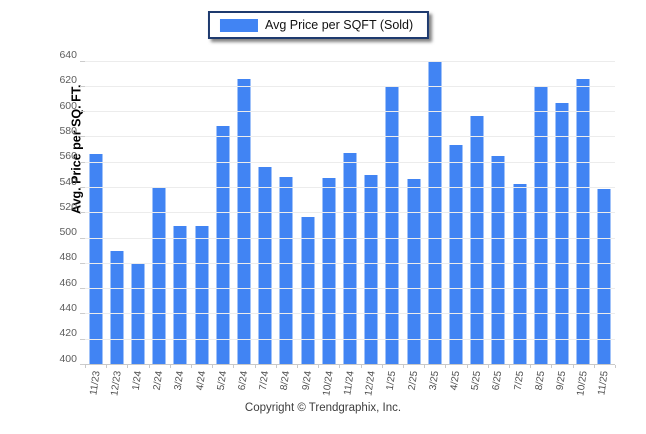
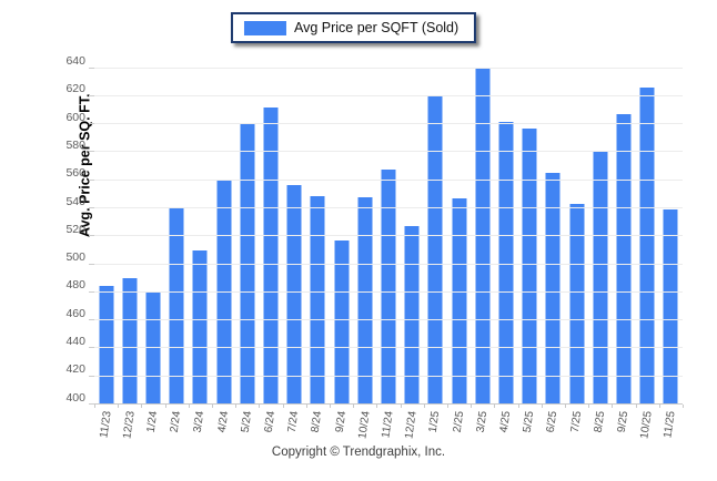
11/23: 567 -> 485
4/24: 510 -> 561
5/24: 589 -> 601
6/24: 626 -> 612
12/24: 550 -> 527
4/25: 574 -> 602
8/25: 620 -> 580
